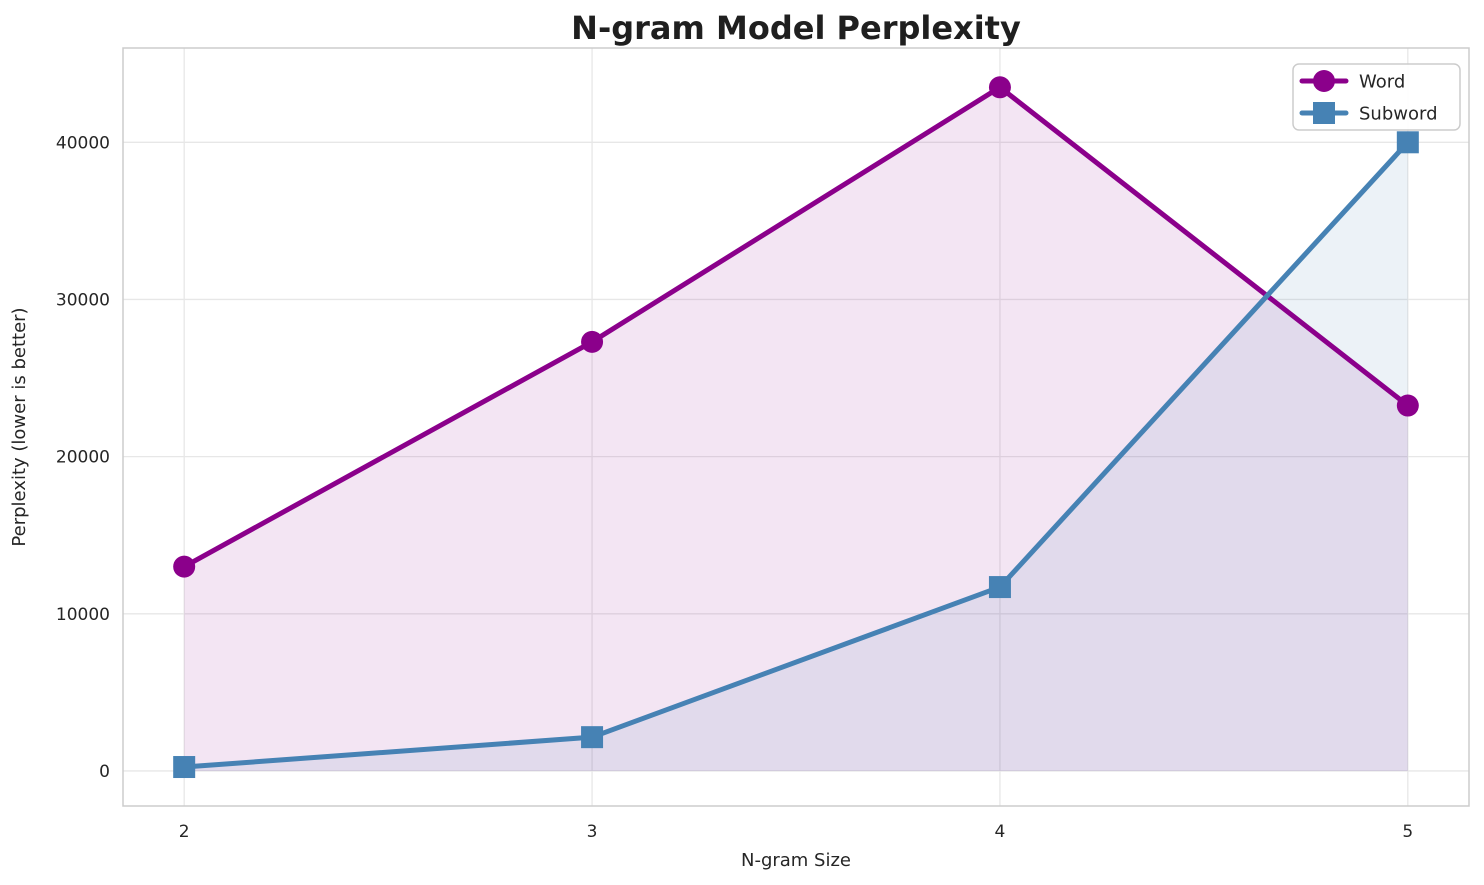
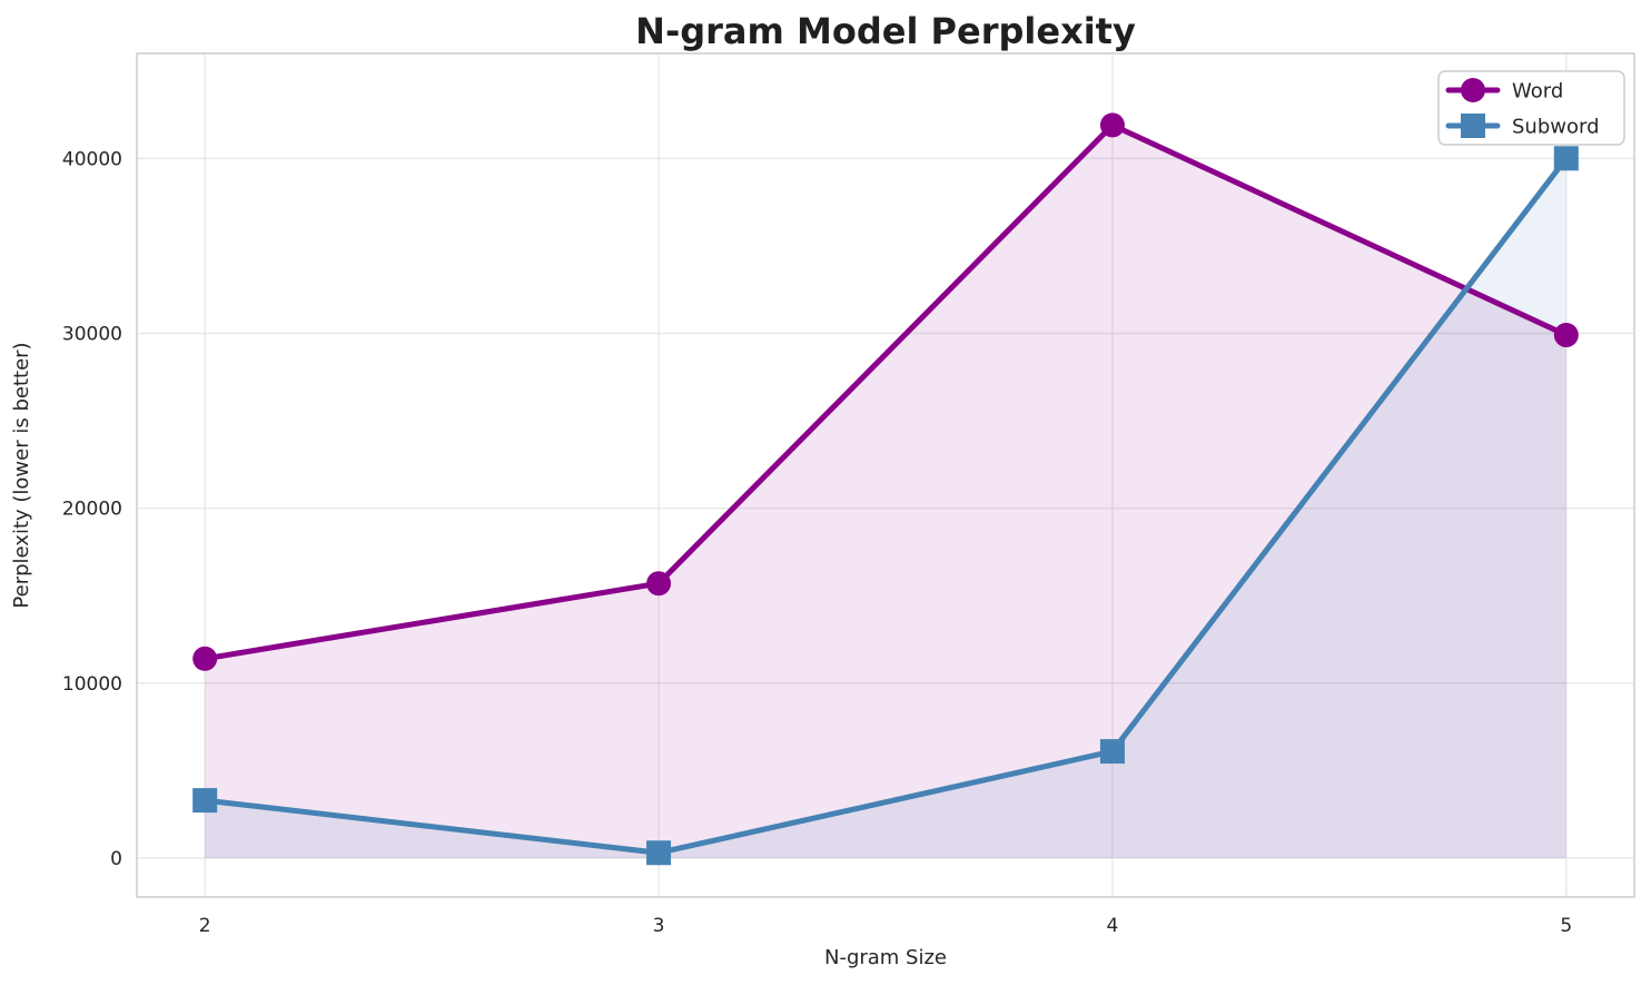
Word/2: 13000 -> 11400
Subword/2: 200 -> 3300
Word/3: 27300 -> 15700
Subword/3: 2200 -> 300
Word/4: 43500 -> 41900
Subword/4: 11700 -> 6100
Word/5: 23200 -> 29900
